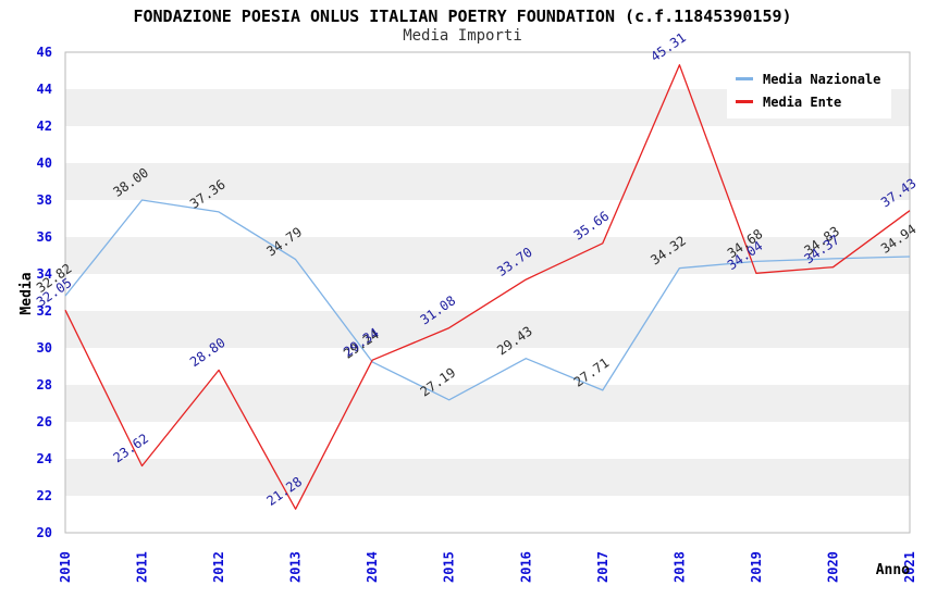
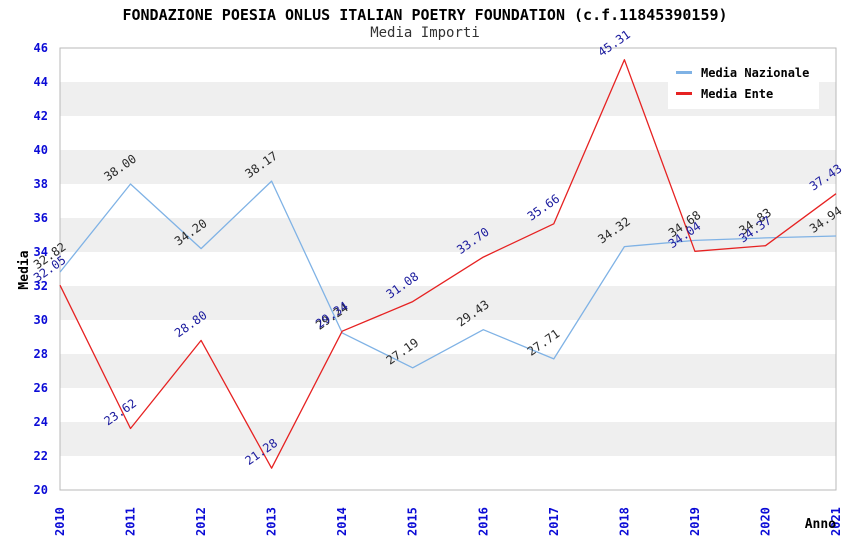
Media Nazionale/2012: 37.36 -> 34.20
Media Nazionale/2013: 34.79 -> 38.17
